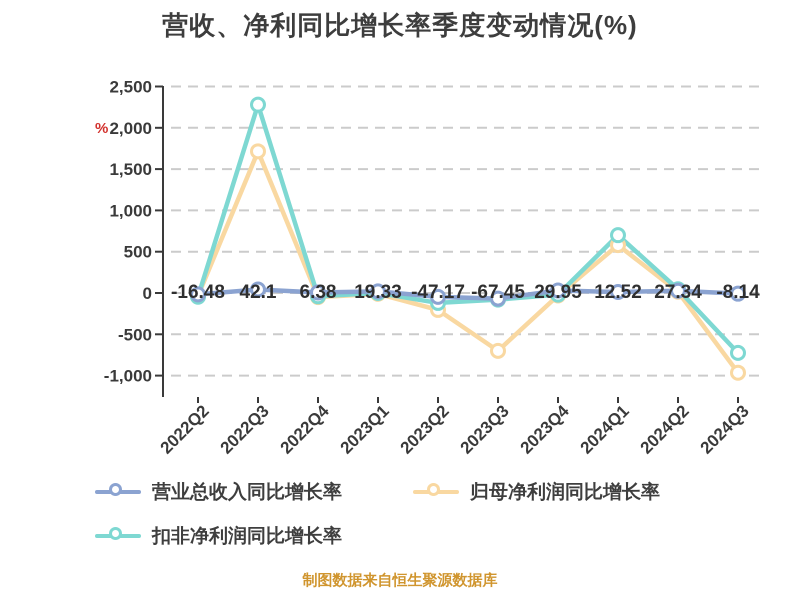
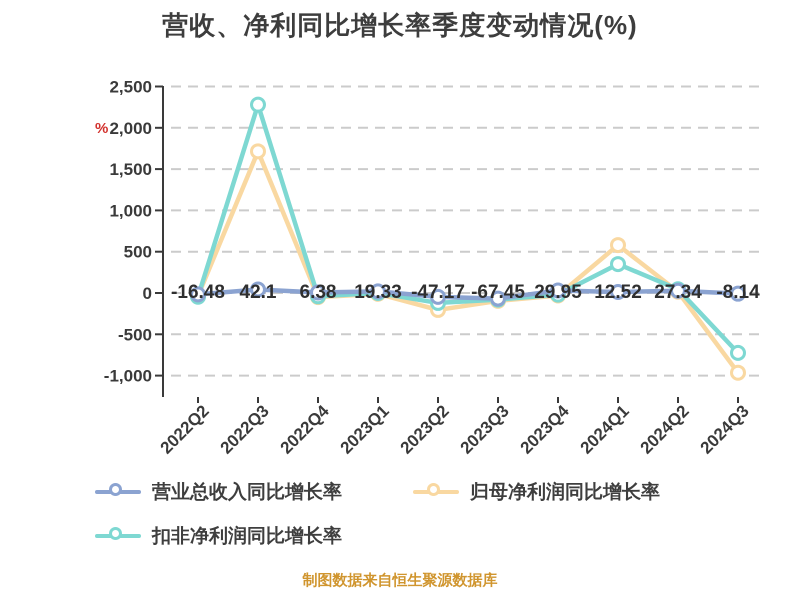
归母净利润同比增长率/2023Q3: -700 -> -100
扣非净利润同比增长率/2024Q1: 700 -> 400
